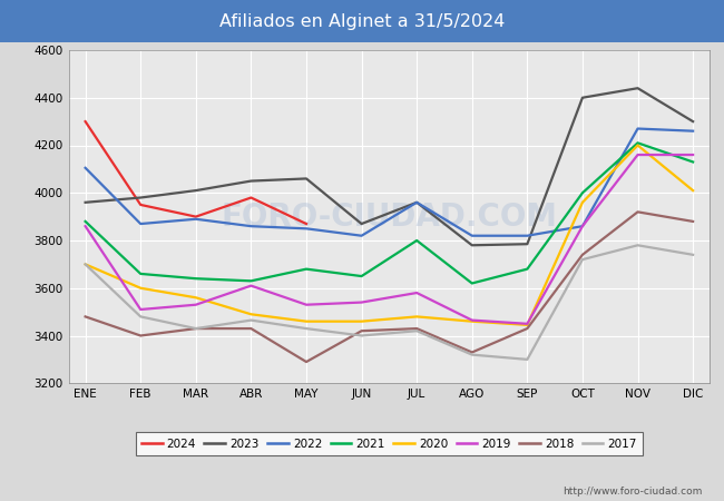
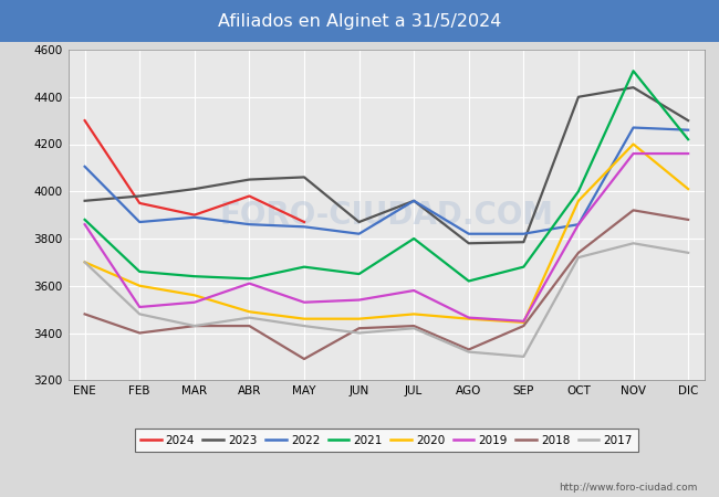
2021/NOV: 4210 -> 4510
2021/DIC: 4130 -> 4220
